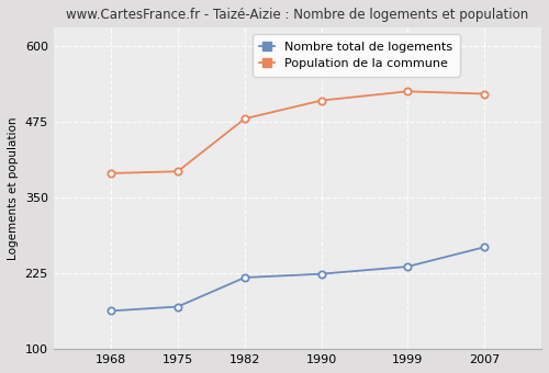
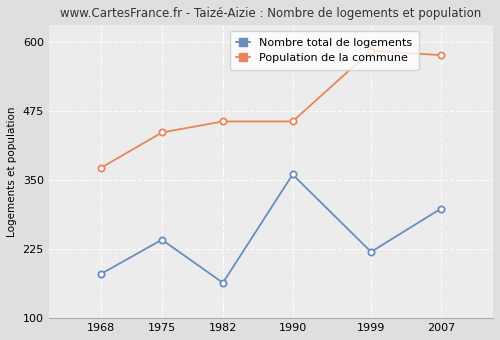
Nombre total de logements/1968: 163 -> 180
Population de la commune/1968: 390 -> 372
Nombre total de logements/1975: 170 -> 242
Population de la commune/1975: 393 -> 436
Nombre total de logements/1982: 218 -> 164
Population de la commune/1982: 480 -> 456
Nombre total de logements/1990: 224 -> 360
Population de la commune/1990: 510 -> 456
Nombre total de logements/1999: 236 -> 220
Population de la commune/1999: 525 -> 584
Nombre total de logements/2007: 268 -> 298
Population de la commune/2007: 521 -> 576
